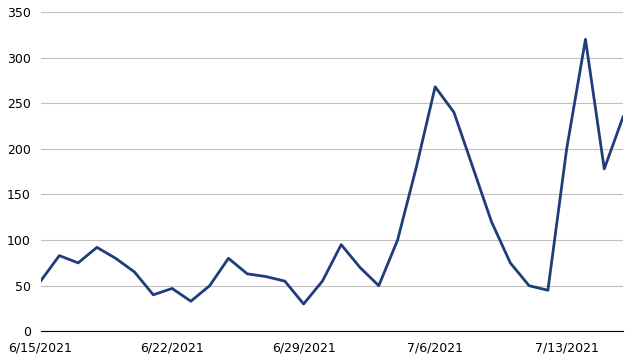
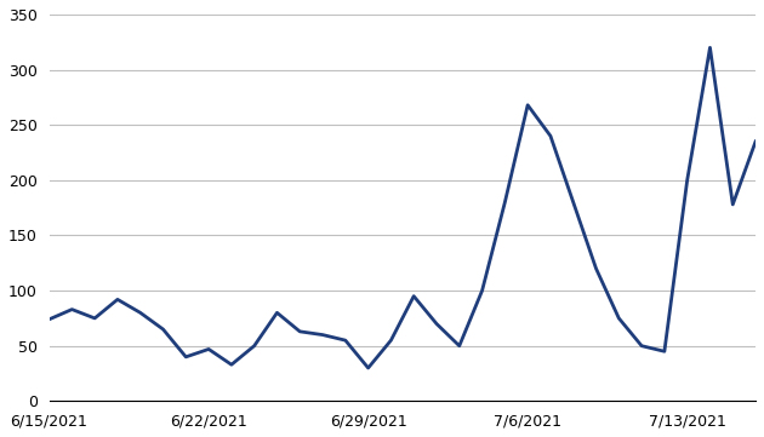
6/15/2021: 55 -> 74
